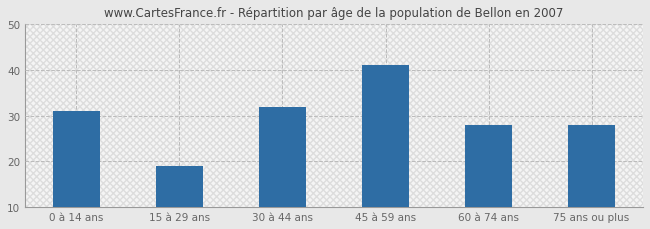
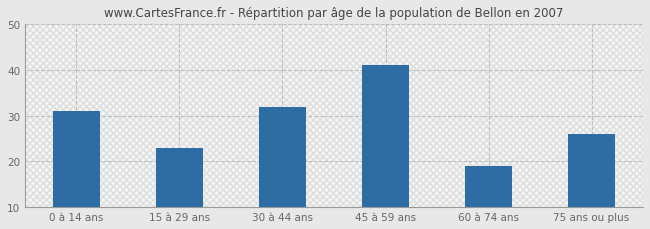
15 à 29 ans: 19 -> 23
60 à 74 ans: 28 -> 19
75 ans ou plus: 28 -> 26
